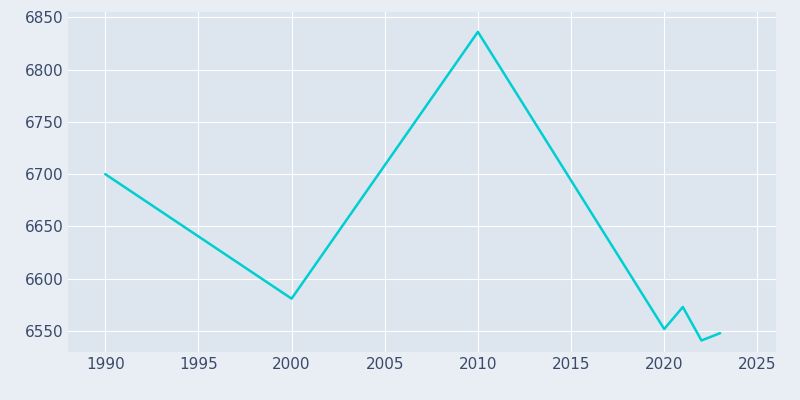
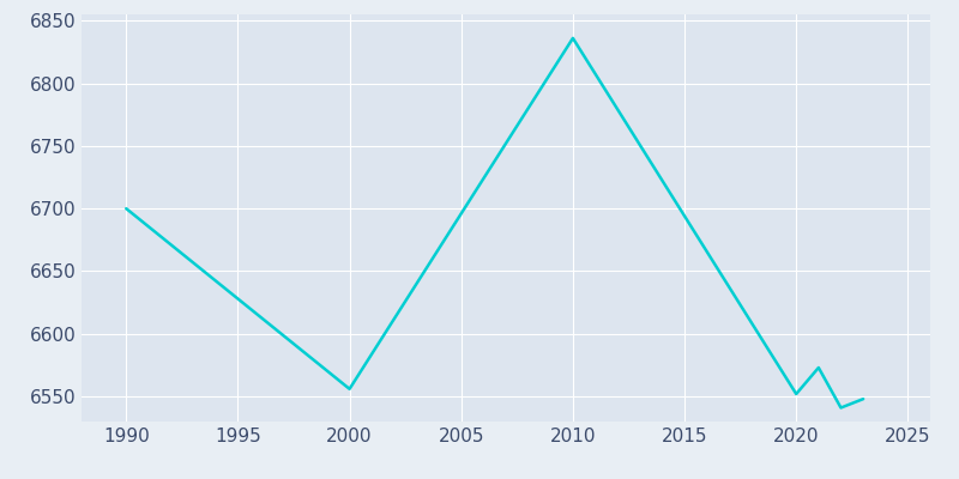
2000: 6581 -> 6556
